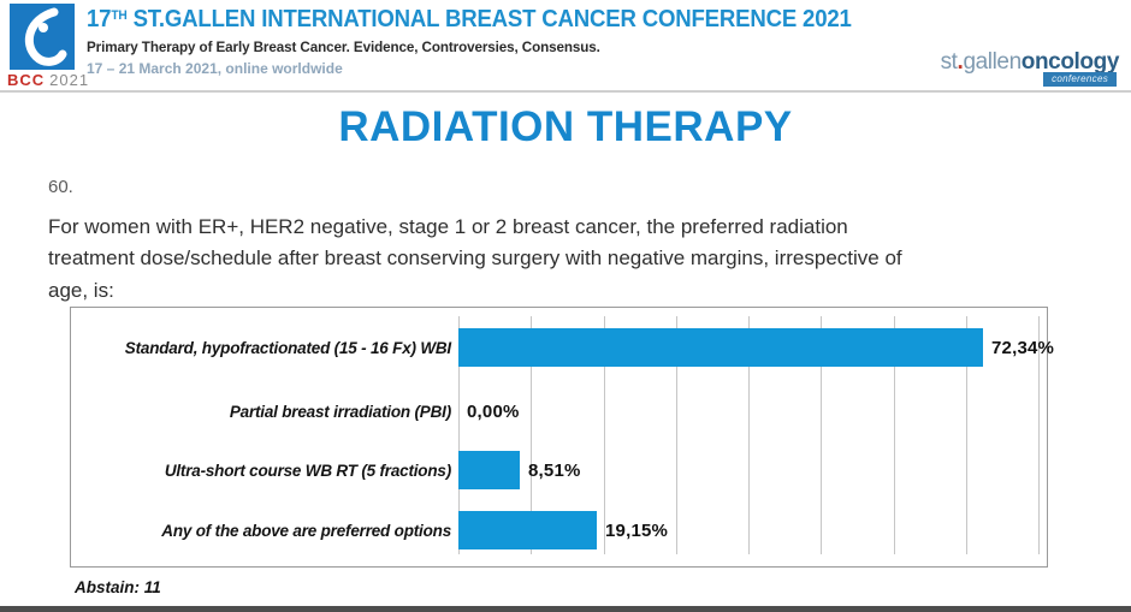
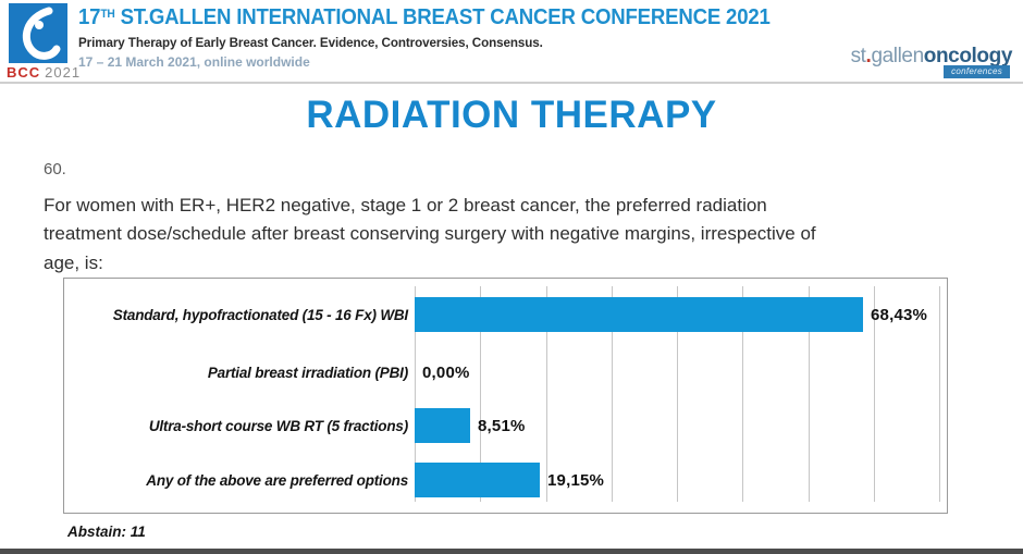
Standard, hypofractionated (15 - 16 Fx) WBI: 72,34% -> 68,43%
